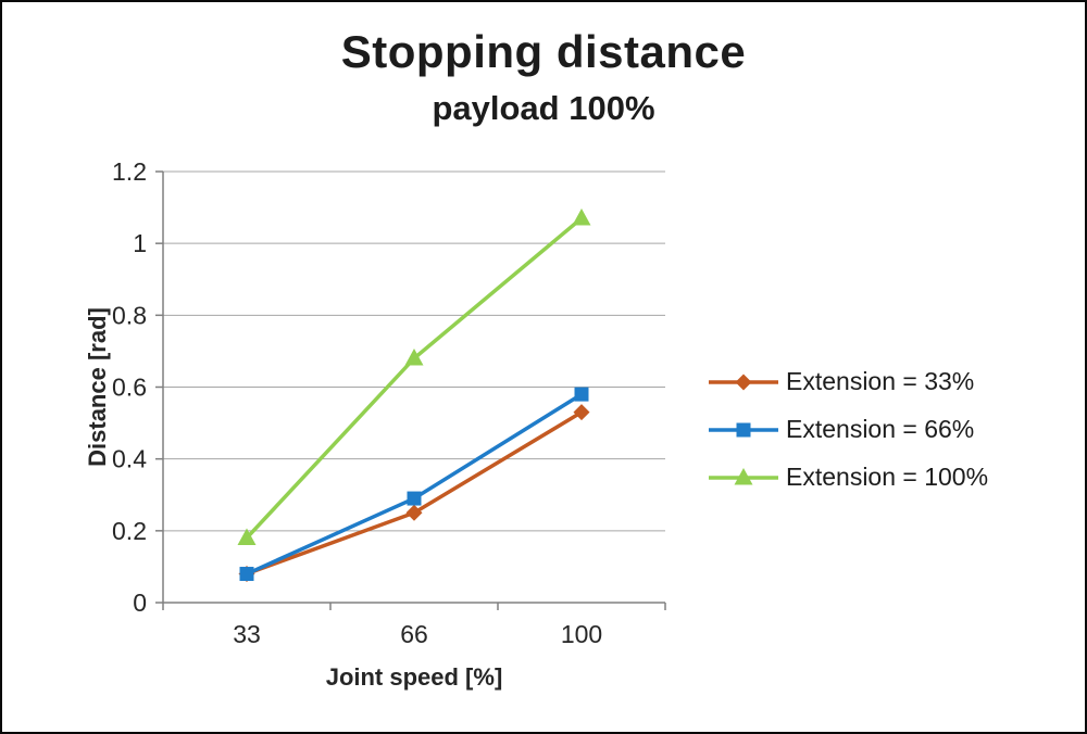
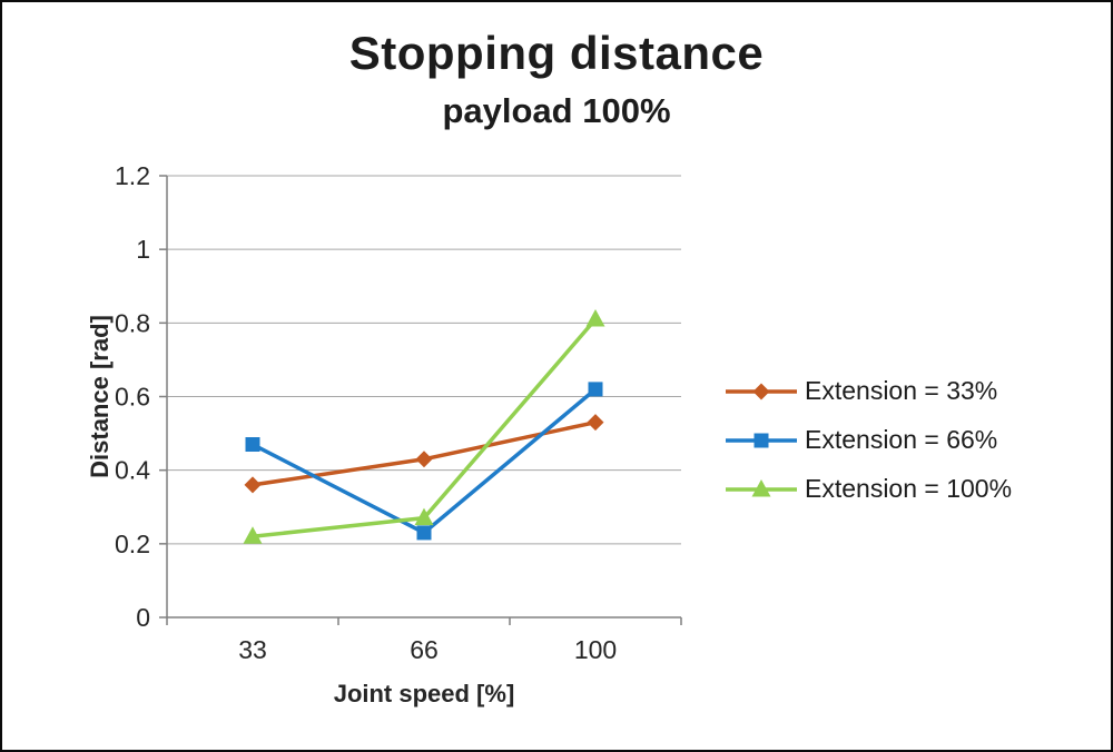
Extension = 33%/33: 0.08 -> 0.36
Extension = 66%/33: 0.08 -> 0.47
Extension = 100%/33: 0.18 -> 0.22
Extension = 33%/66: 0.25 -> 0.43
Extension = 66%/66: 0.29 -> 0.23
Extension = 100%/66: 0.68 -> 0.27
Extension = 66%/100: 0.58 -> 0.62
Extension = 100%/100: 1.07 -> 0.81
